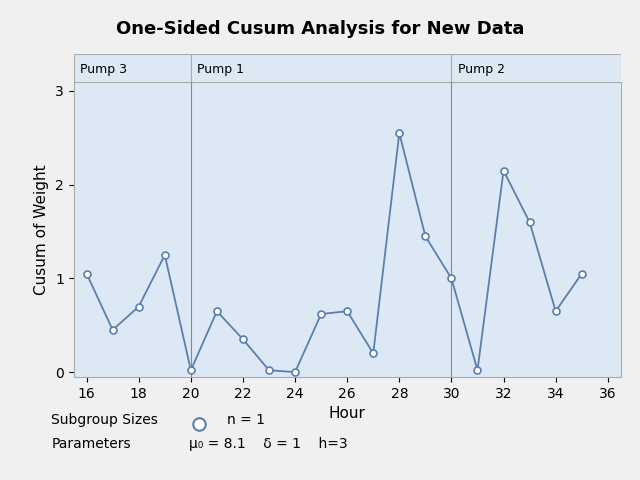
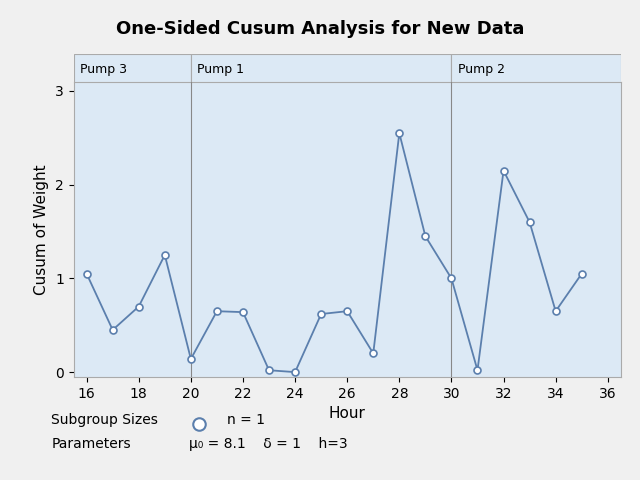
20: 0.02 -> 0.14
22: 0.35 -> 0.64
